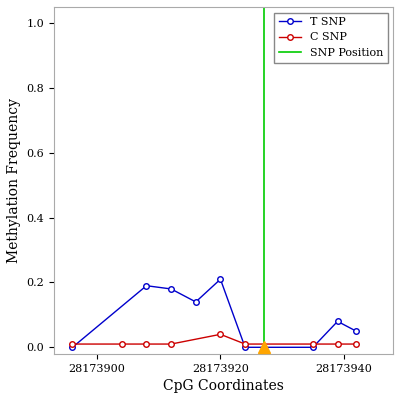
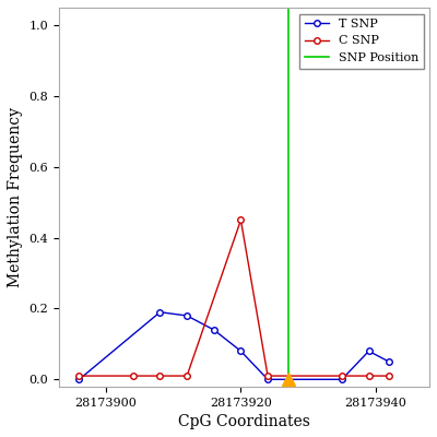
T SNP/28173920: 0.21 -> 0.08
C SNP/28173920: 0.04 -> 0.45
